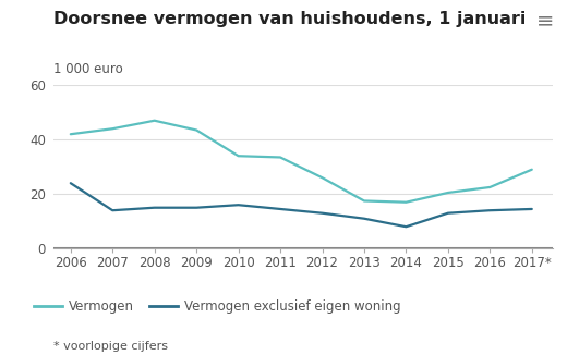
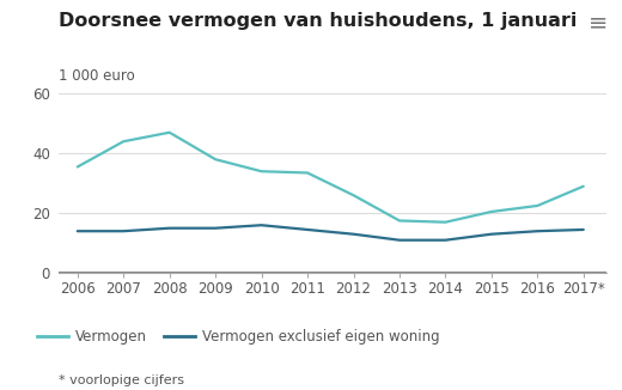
Vermogen/2006: 42.0 -> 35.5
Vermogen exclusief eigen woning/2006: 24.0 -> 14.0
Vermogen/2009: 43.5 -> 38.0
Vermogen exclusief eigen woning/2014: 8.0 -> 11.0
